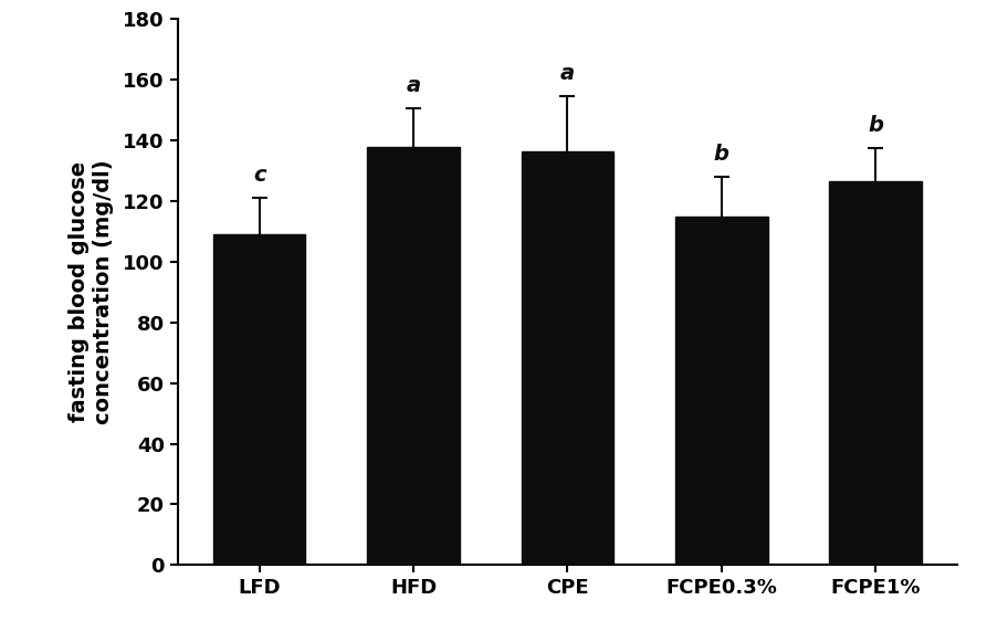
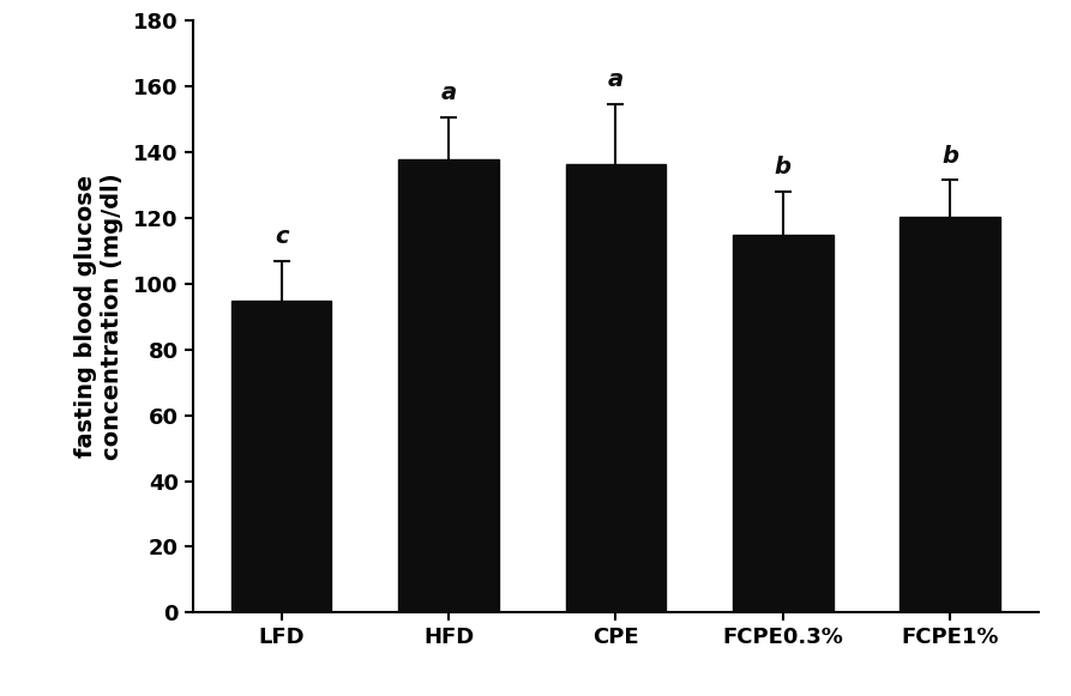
LFD: 109.0 -> 95.0
FCPE1%: 126.5 -> 120.5
